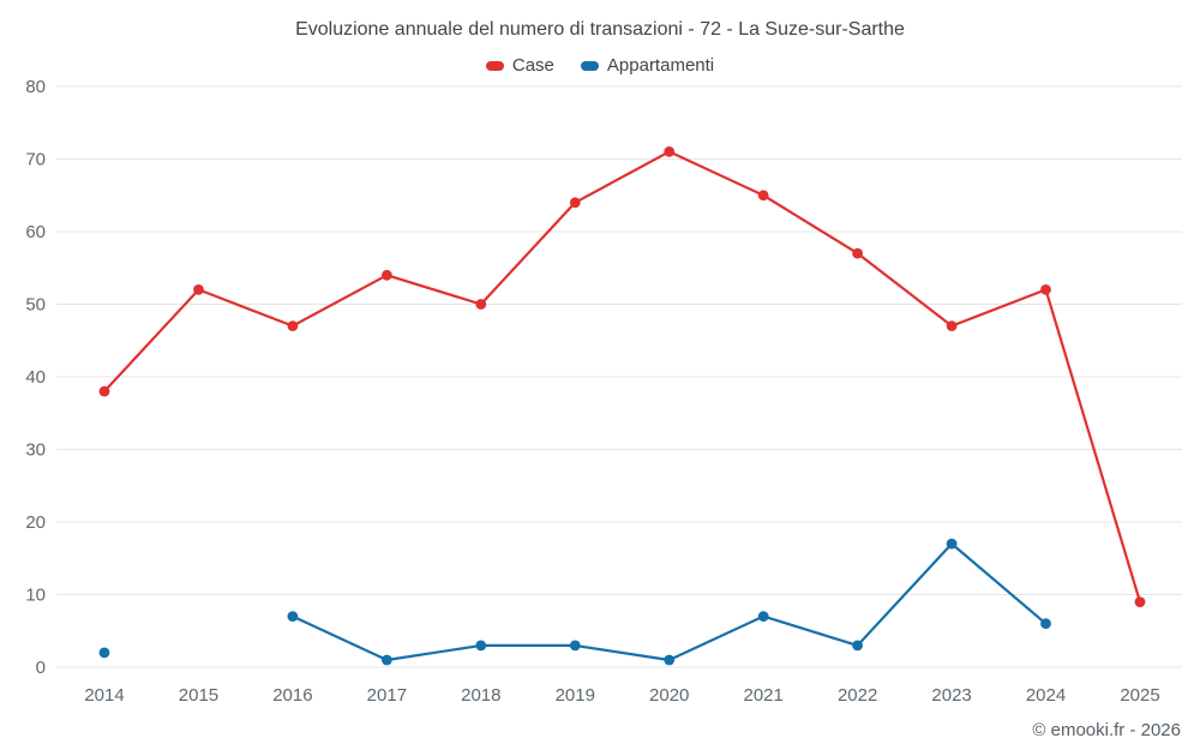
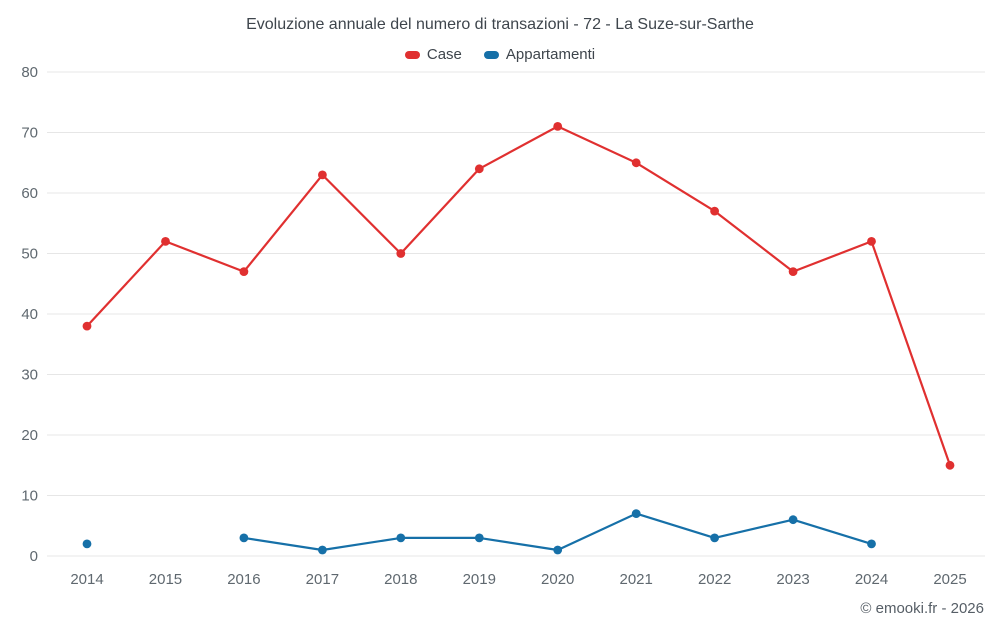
Appartamenti/2016: 7 -> 3
Case/2017: 54 -> 63
Appartamenti/2023: 17 -> 6
Appartamenti/2024: 6 -> 2
Case/2025: 9 -> 15
